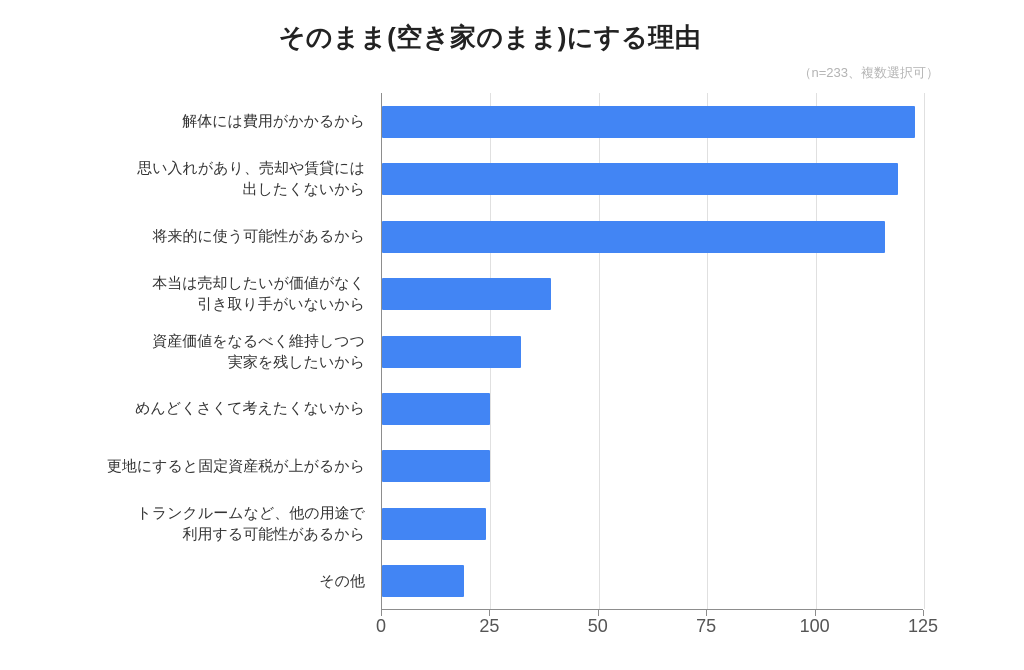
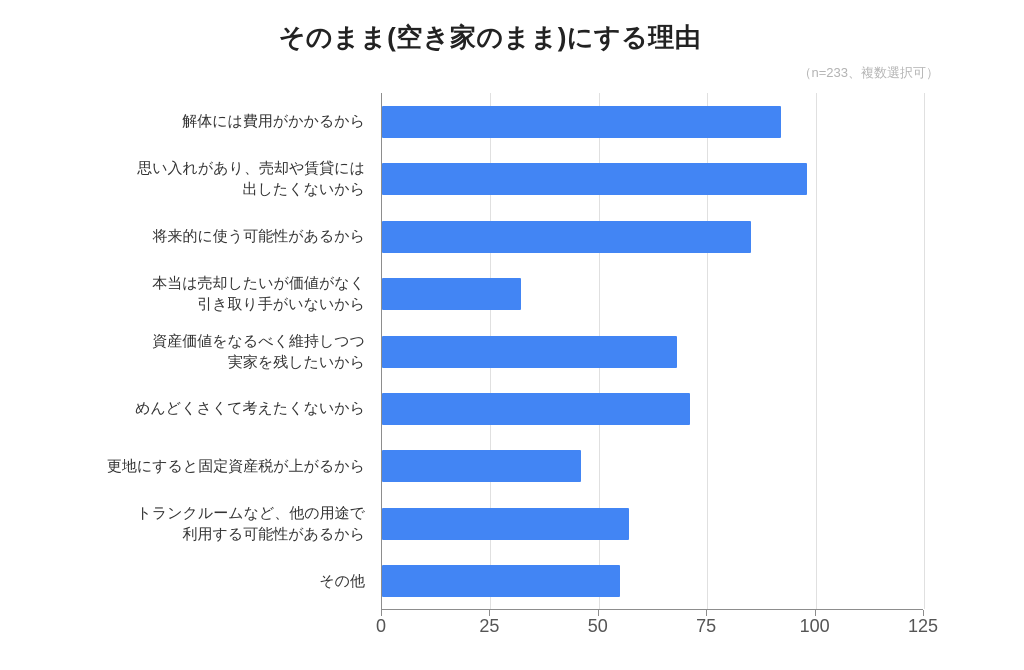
解体には費用がかかるから: 123 -> 92
思い入れがあり、売却や賃貸には 出したくないから: 119 -> 98
将来的に使う可能性があるから: 116 -> 85
本当は売却したいが価値がなく 引き取り手がいないから: 39 -> 32
資産価値をなるべく維持しつつ 実家を残したいから: 32 -> 68
めんどくさくて考えたくないから: 25 -> 71
更地にすると固定資産税が上がるから: 25 -> 46
トランクルームなど、他の用途で 利用する可能性があるから: 24 -> 57
その他: 19 -> 55
